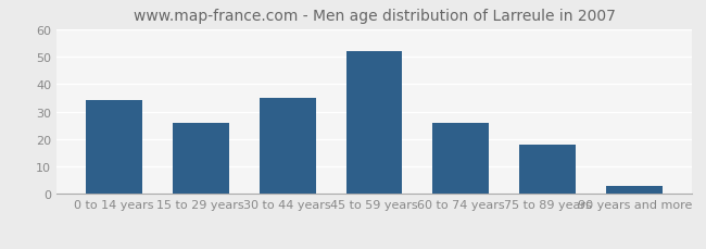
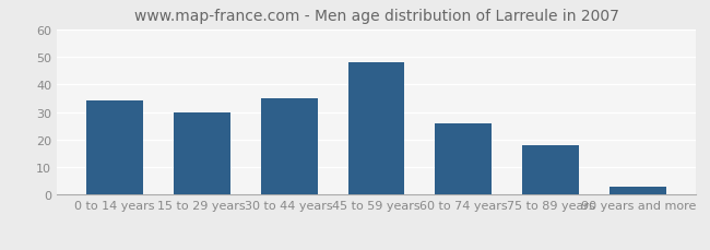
15 to 29 years: 26 -> 30
45 to 59 years: 52 -> 48
